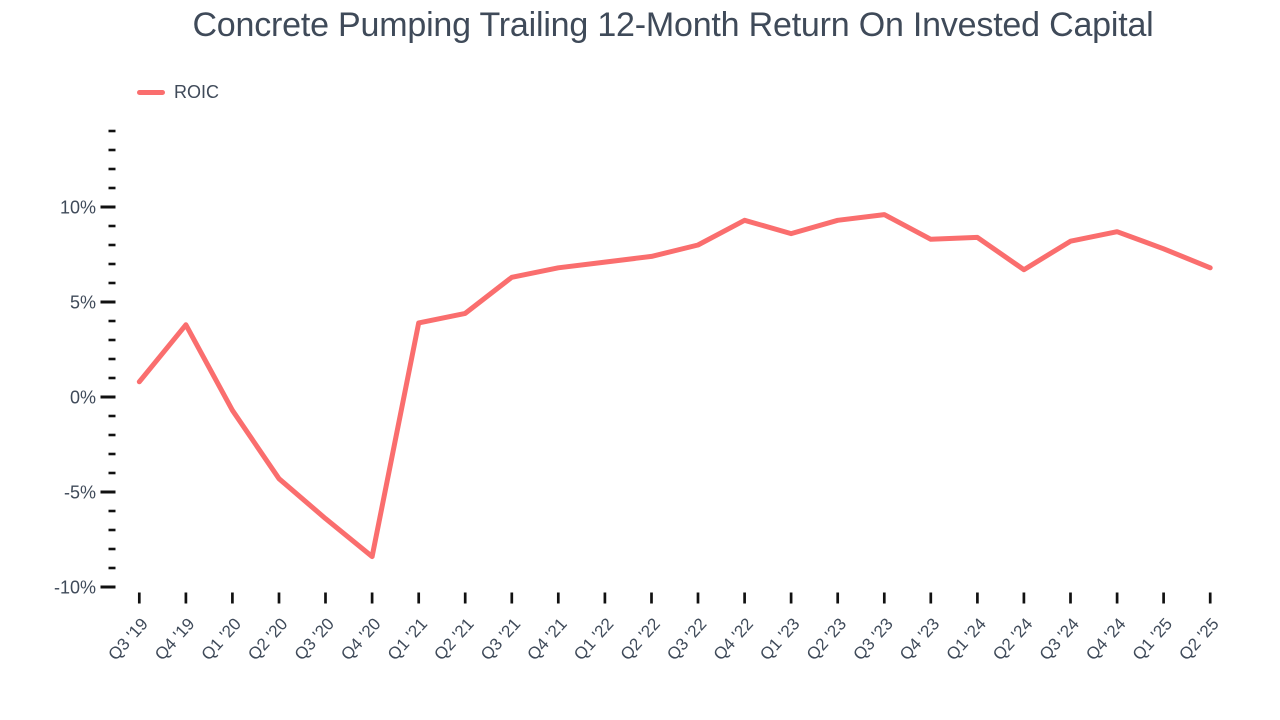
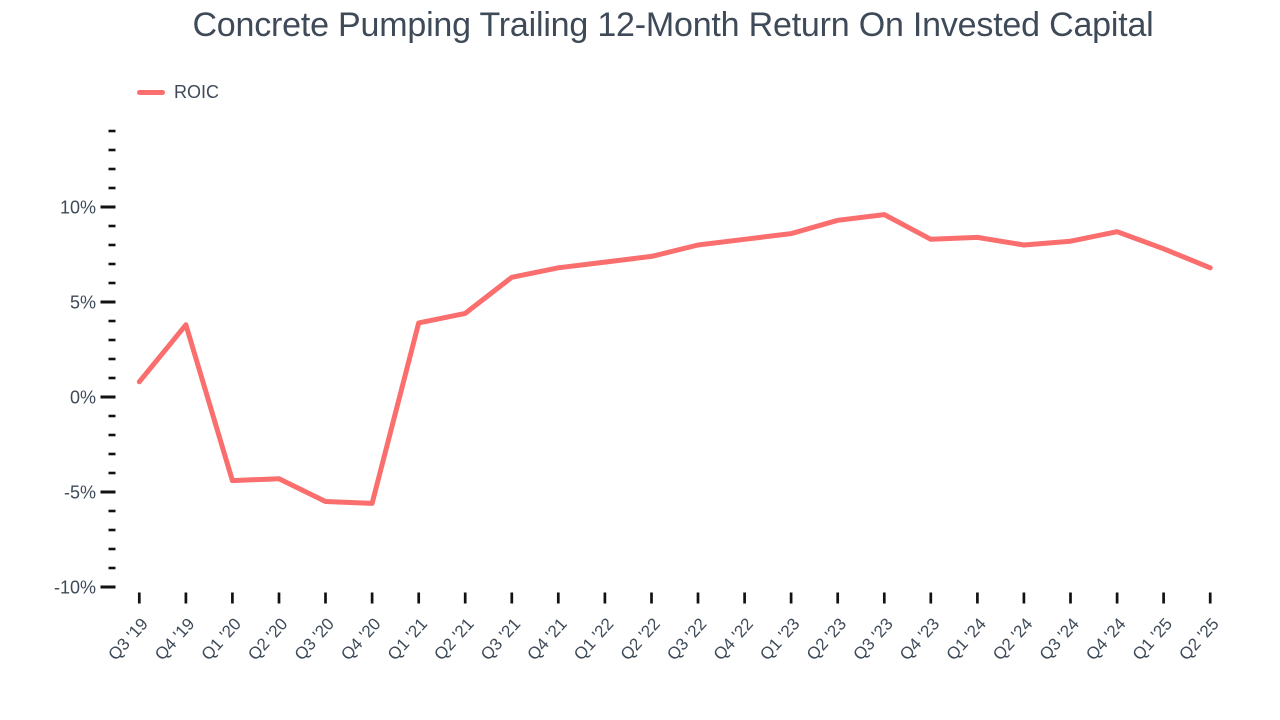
Q1 '20: -0.7% -> -4.4%
Q3 '20: -6.4% -> -5.5%
Q4 '20: -8.4% -> -5.6%
Q4 '22: 9.3% -> 8.3%
Q2 '24: 6.7% -> 8.0%
